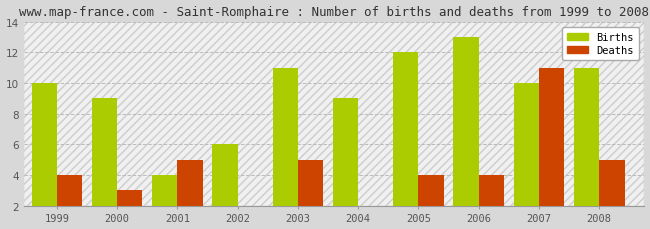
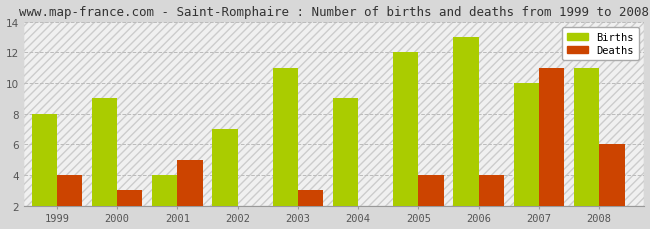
Births/1999: 10 -> 8
Births/2002: 6 -> 7
Deaths/2003: 5 -> 3
Deaths/2008: 5 -> 6
